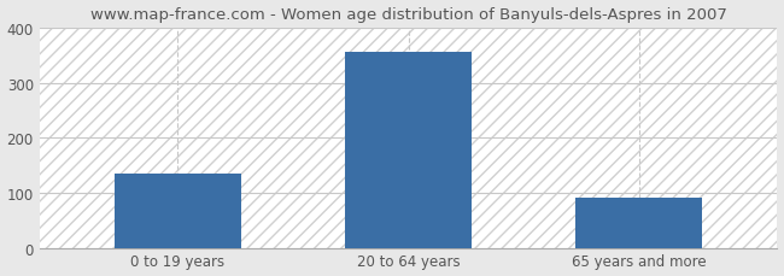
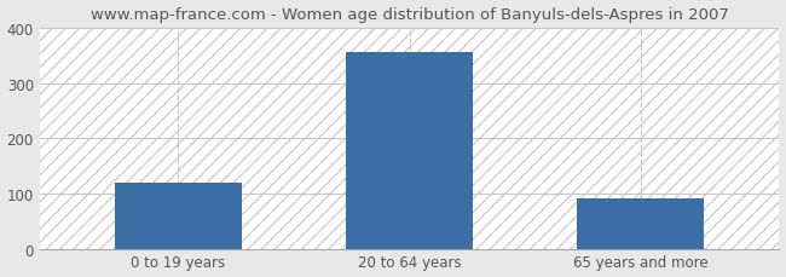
0 to 19 years: 134 -> 120
